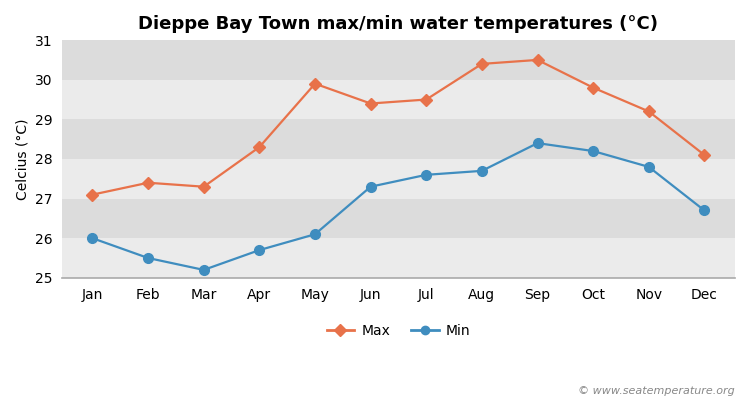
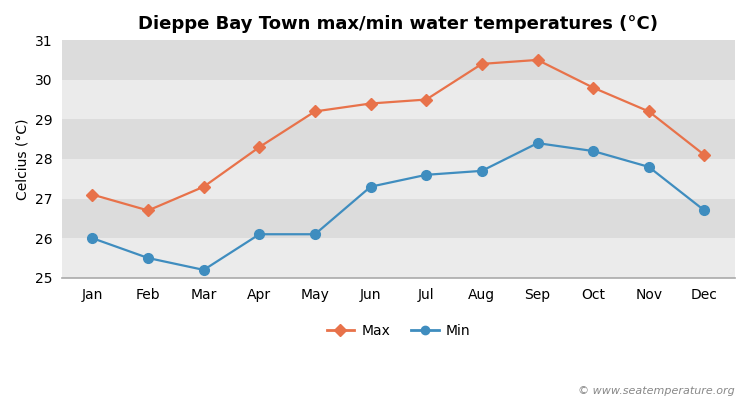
Max/Feb: 27.4 -> 26.7
Min/Apr: 25.7 -> 26.1
Max/May: 29.9 -> 29.2
